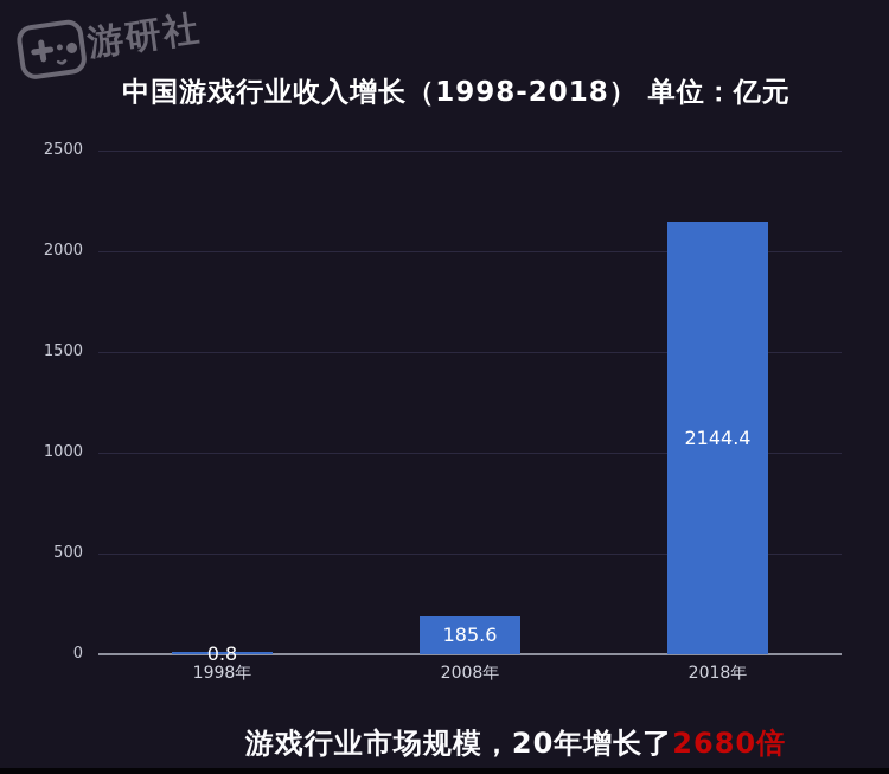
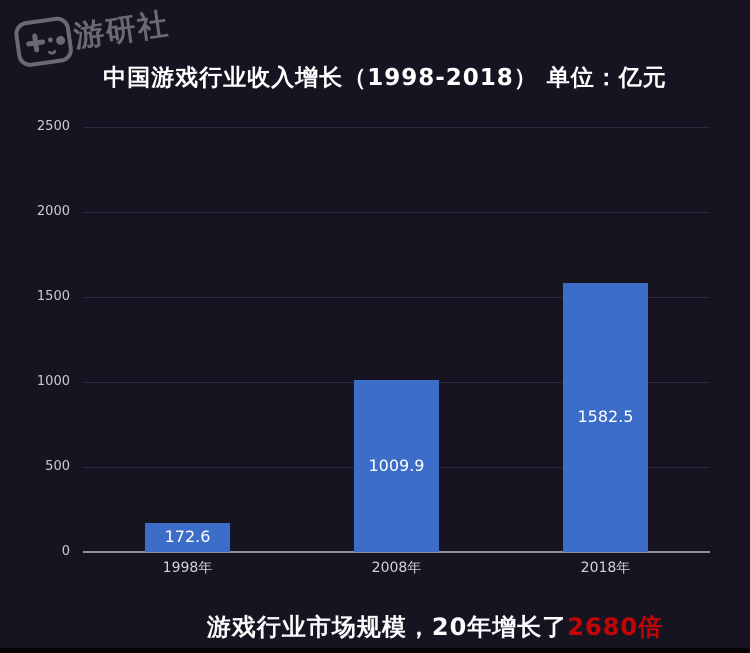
1998年: 0.8 -> 172.6
2008年: 185.6 -> 1009.9
2018年: 2144.4 -> 1582.5
